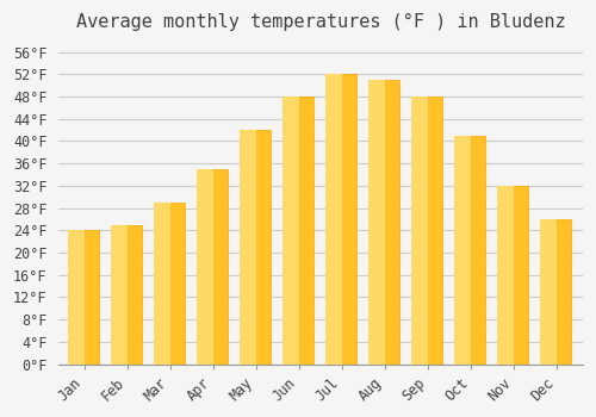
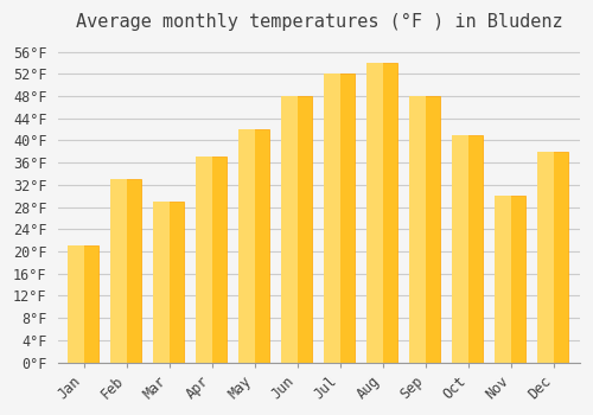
Jan: 24°F -> 21°F
Feb: 25°F -> 33°F
Apr: 35°F -> 37°F
Aug: 51°F -> 54°F
Nov: 32°F -> 30°F
Dec: 26°F -> 38°F
